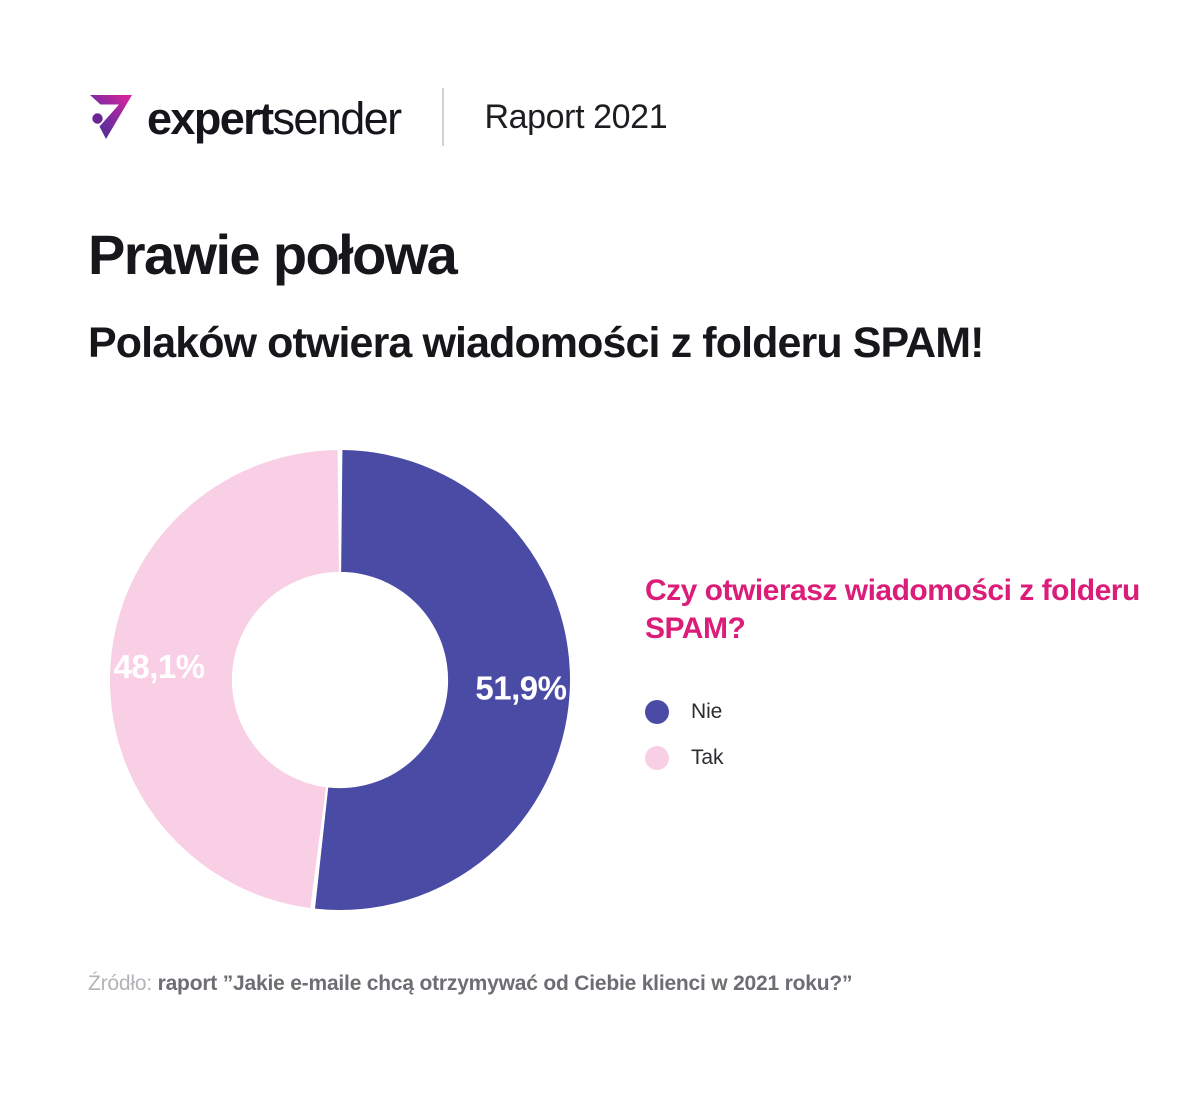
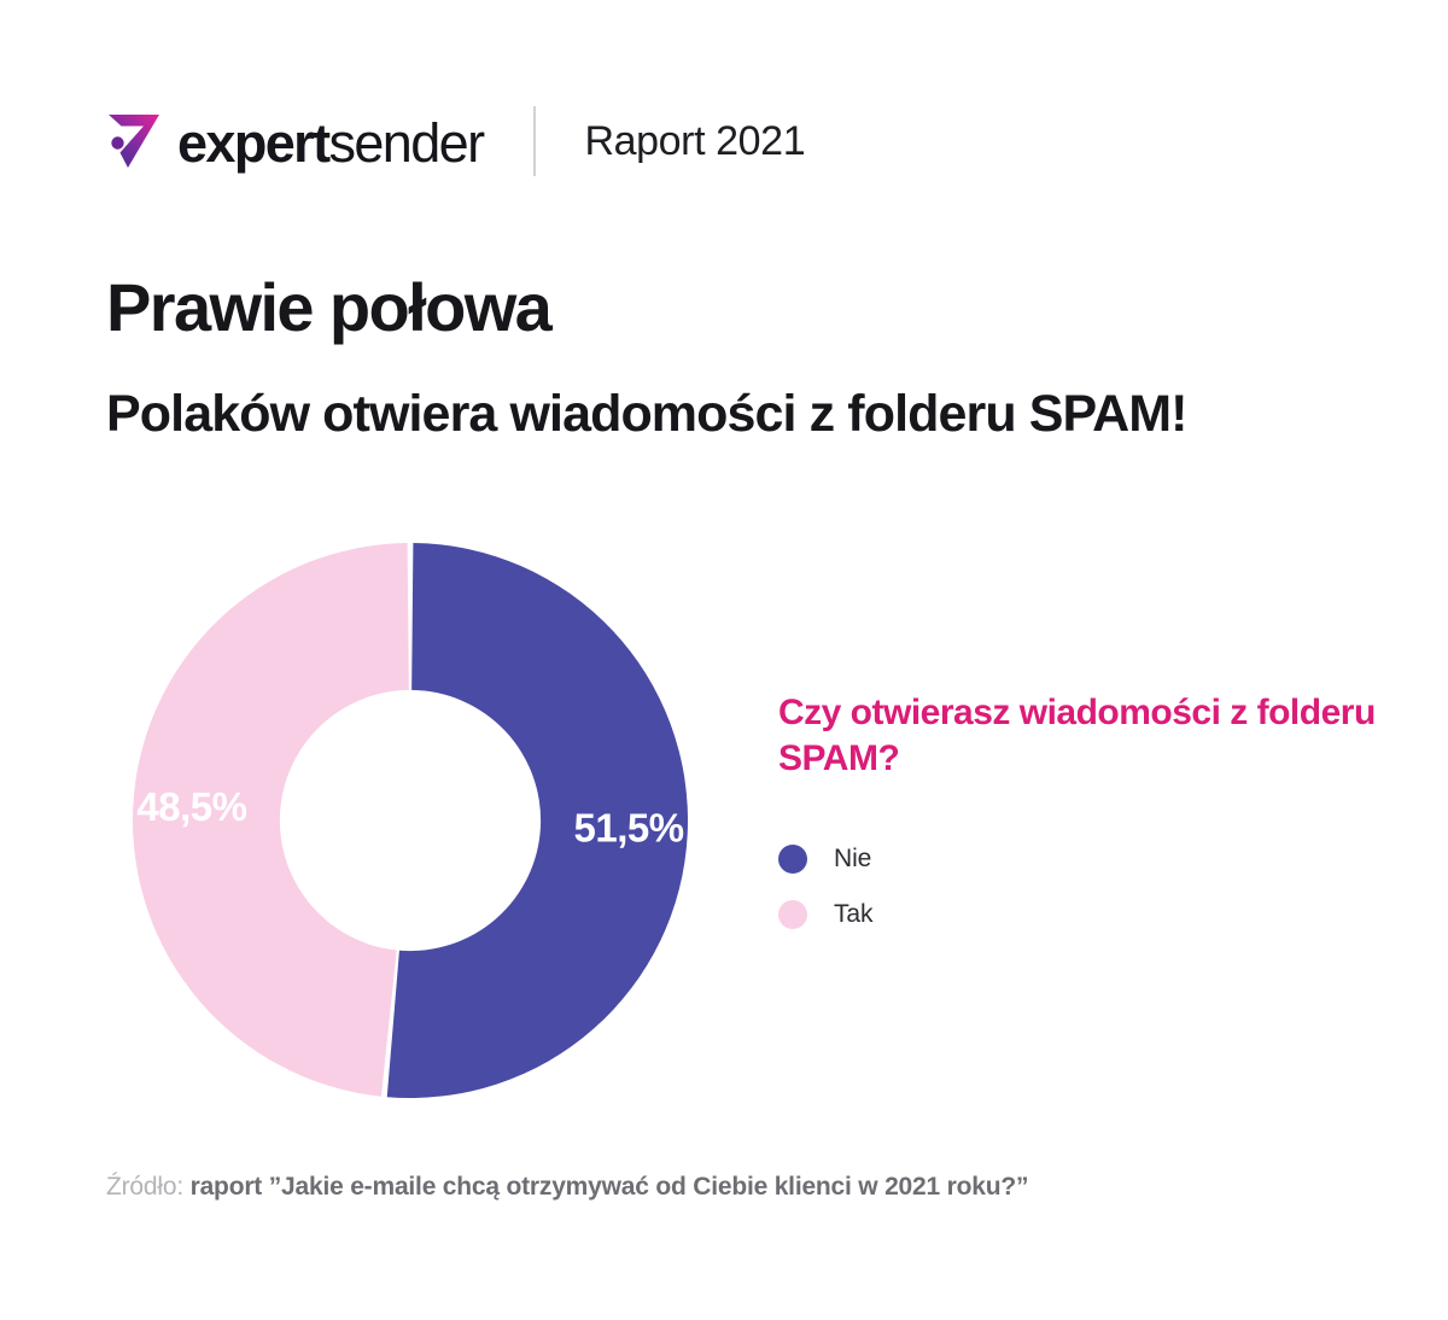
Nie: 51,9% -> 51,5%
Tak: 48,1% -> 48,5%
